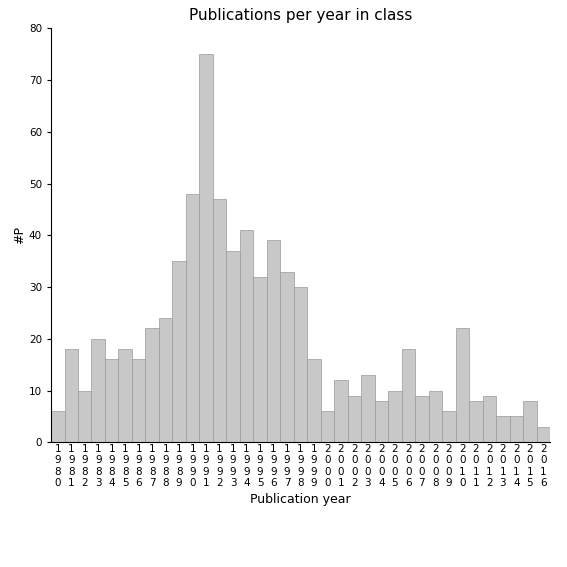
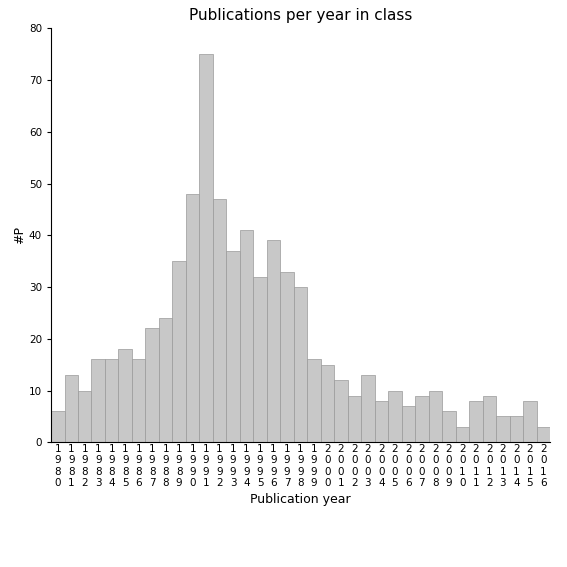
1 9 8 1: 18 -> 13
1 9 8 3: 20 -> 16
2 0 0 0: 6 -> 15
2 0 0 6: 18 -> 7
2 0 1 0: 22 -> 3
